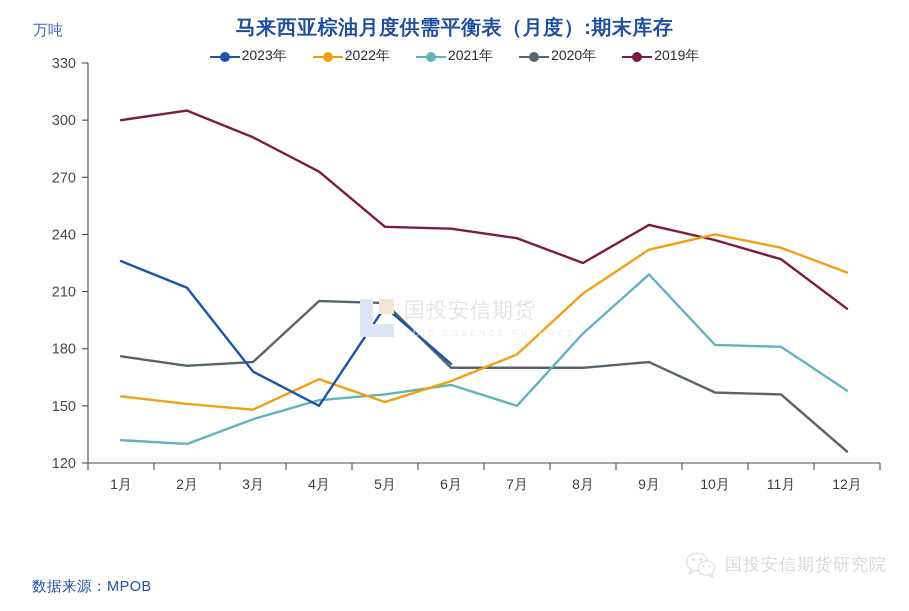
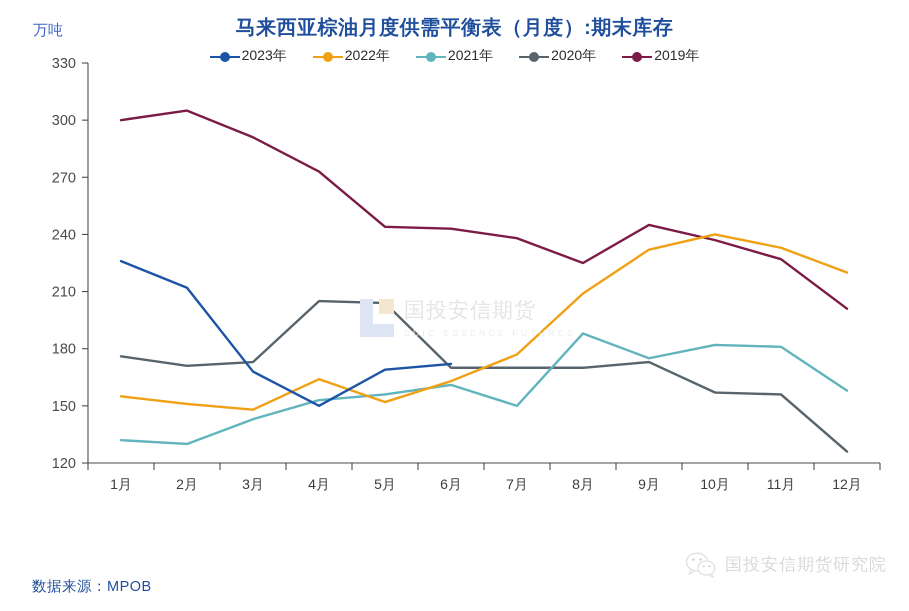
2023年/5月: 202 -> 169
2021年/9月: 219 -> 175
